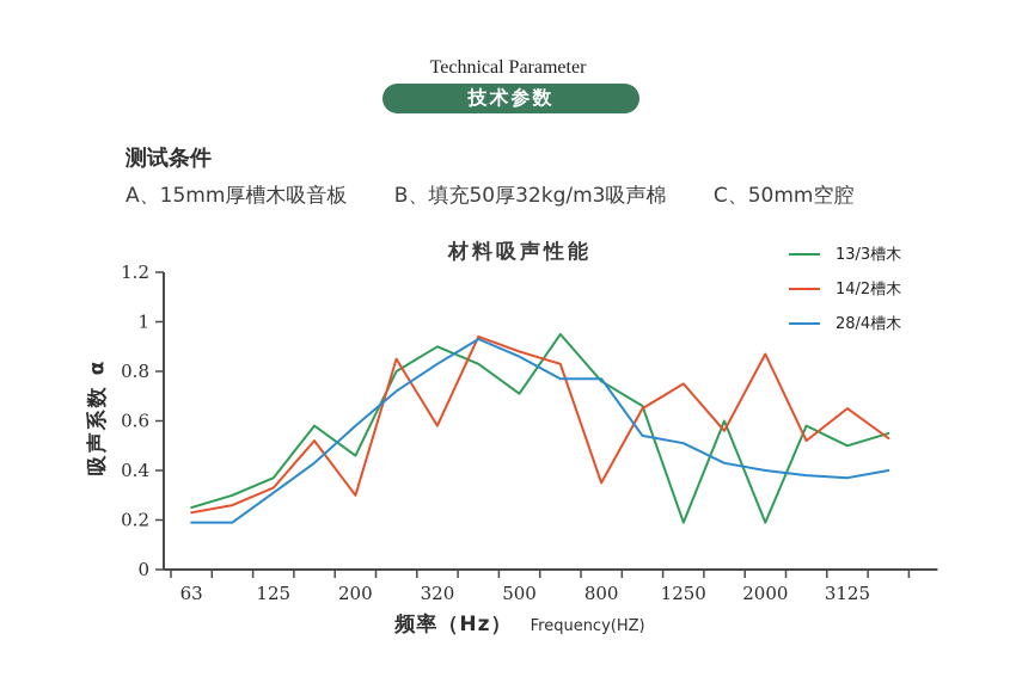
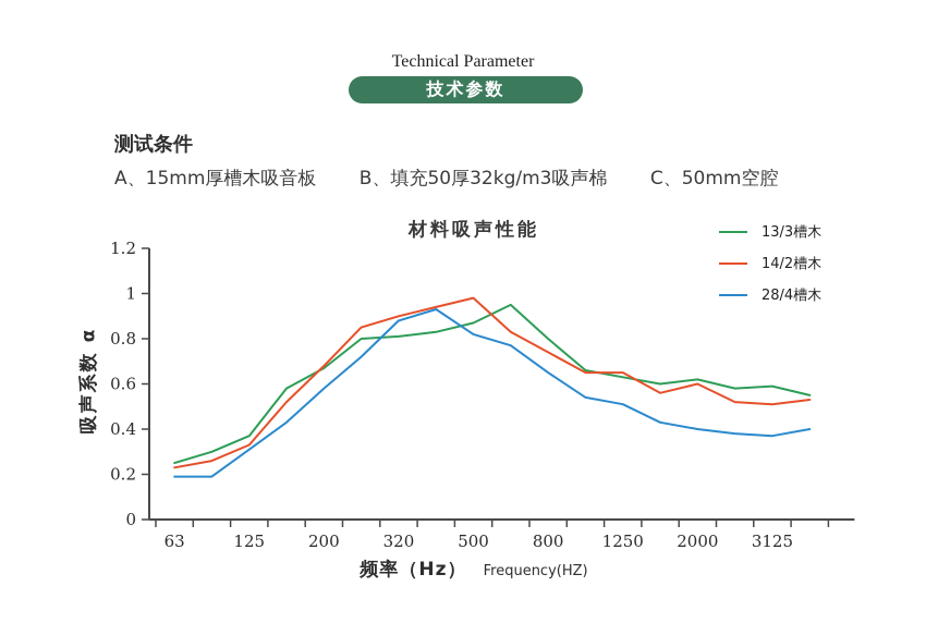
13/3槽木/200: 0.46 -> 0.67
14/2槽木/200: 0.30 -> 0.68
13/3槽木/320: 0.90 -> 0.81
14/2槽木/320: 0.58 -> 0.90
28/4槽木/320: 0.83 -> 0.88
13/3槽木/500: 0.71 -> 0.87
14/2槽木/500: 0.88 -> 0.98
28/4槽木/500: 0.86 -> 0.82
13/3槽木/800: 0.76 -> 0.80
14/2槽木/800: 0.35 -> 0.74
28/4槽木/800: 0.77 -> 0.65
13/3槽木/1250: 0.19 -> 0.63
14/2槽木/1250: 0.75 -> 0.65
13/3槽木/2000: 0.19 -> 0.62
14/2槽木/2000: 0.87 -> 0.60
13/3槽木/3125: 0.50 -> 0.59
14/2槽木/3125: 0.65 -> 0.51
